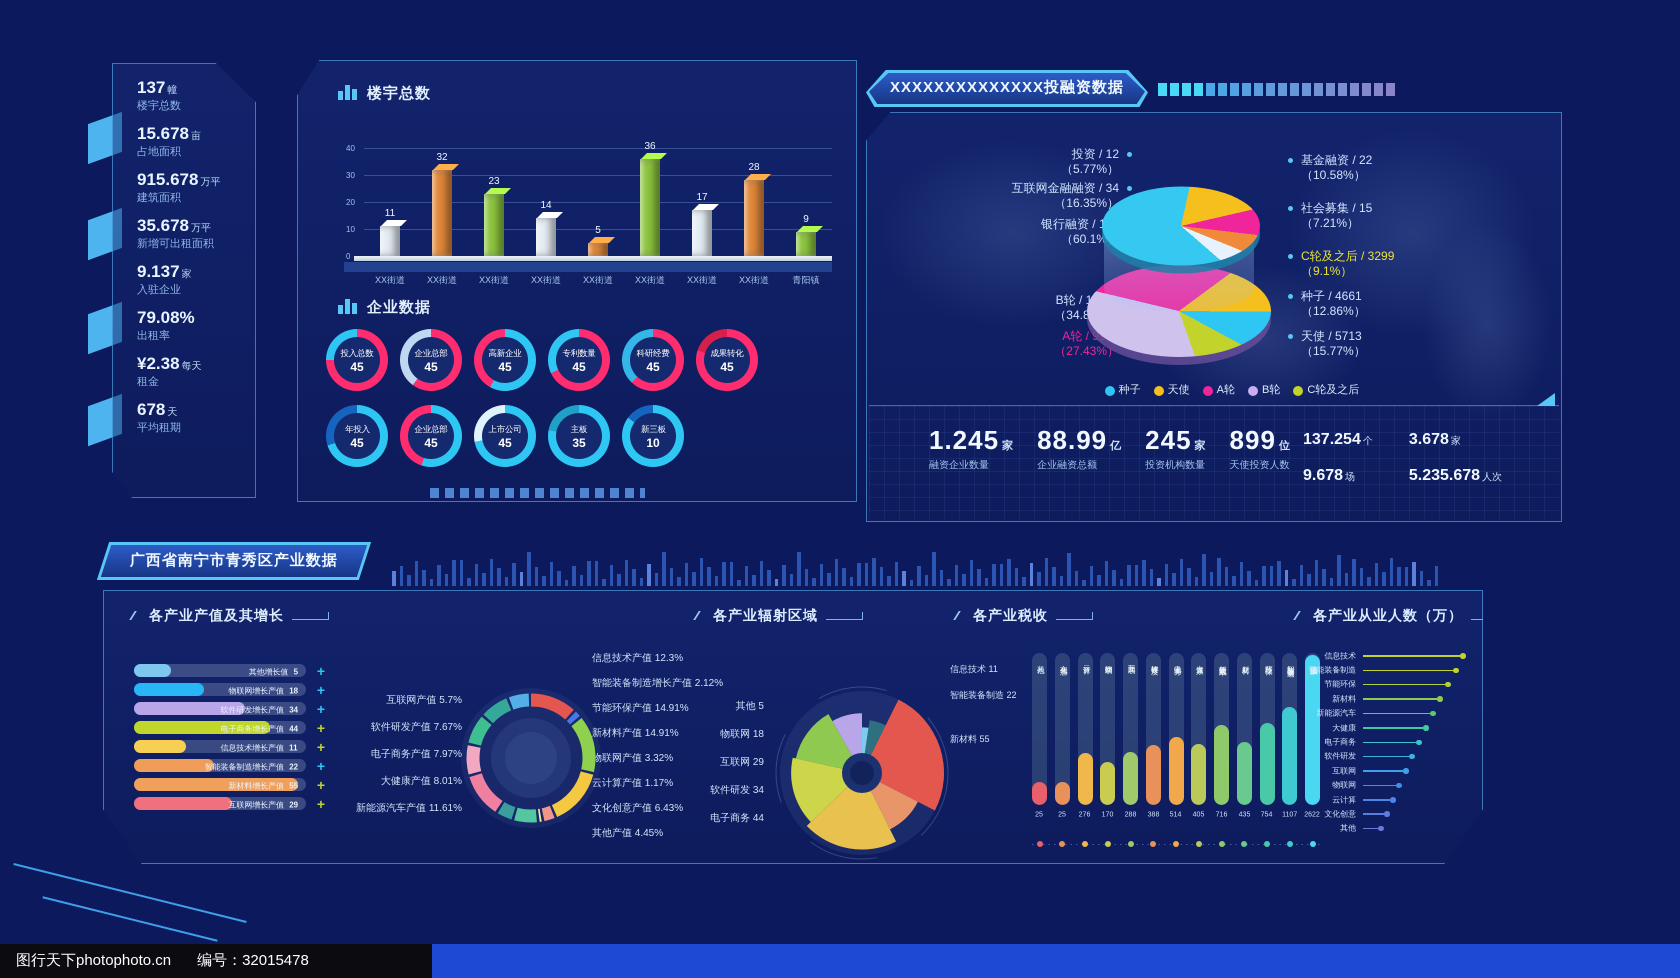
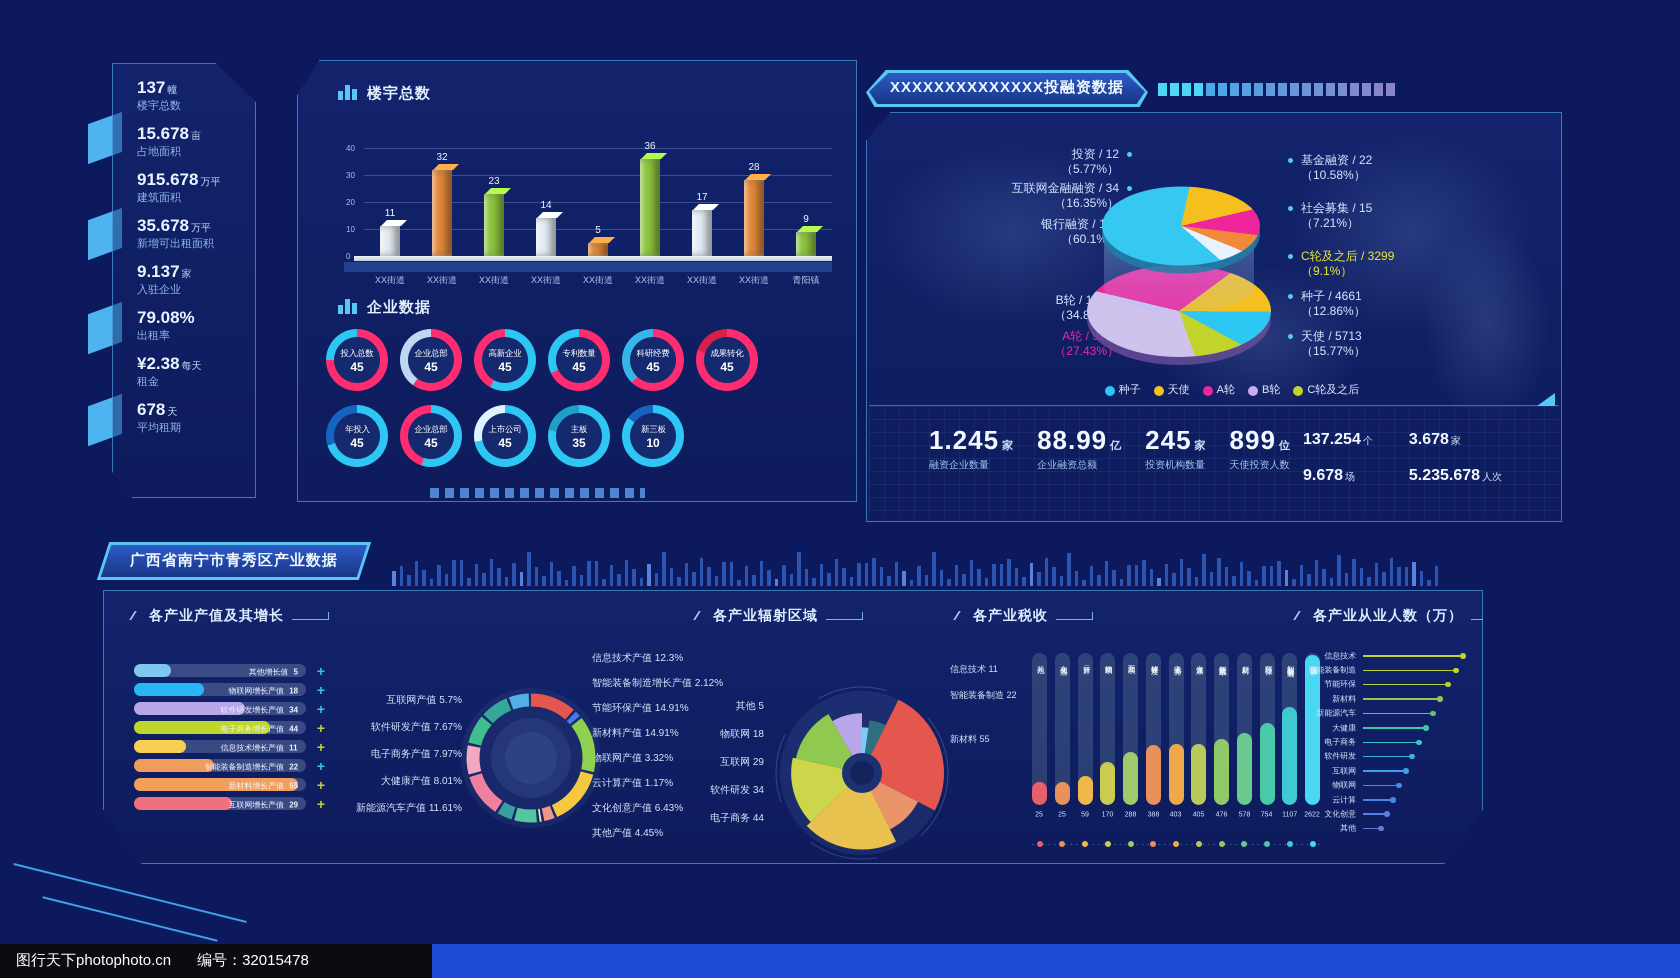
各产业税收/云计算: 276 -> 59
各产业税收/电子商务: 514 -> 403
各产业税收/新能源汽车: 716 -> 476
各产业税收/新材料: 435 -> 578
